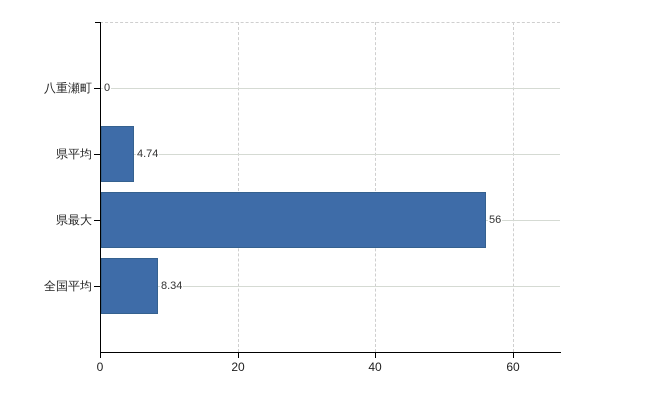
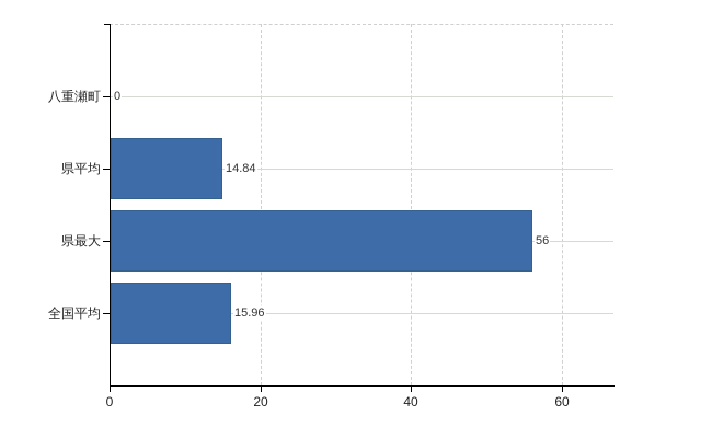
県平均: 4.74 -> 14.84
全国平均: 8.34 -> 15.96
